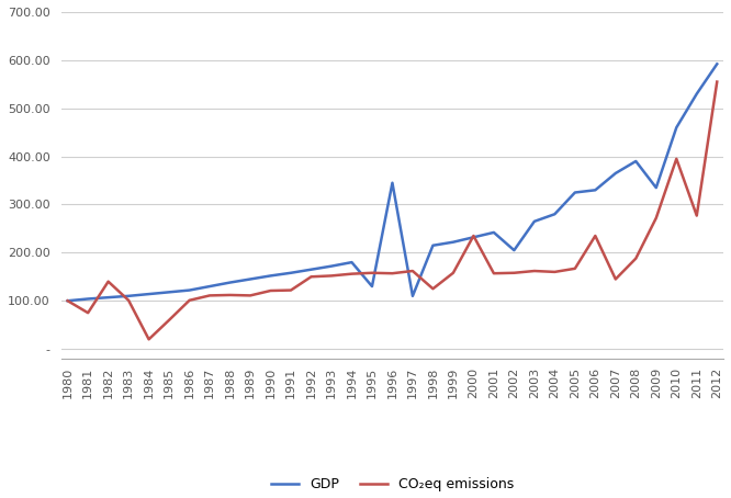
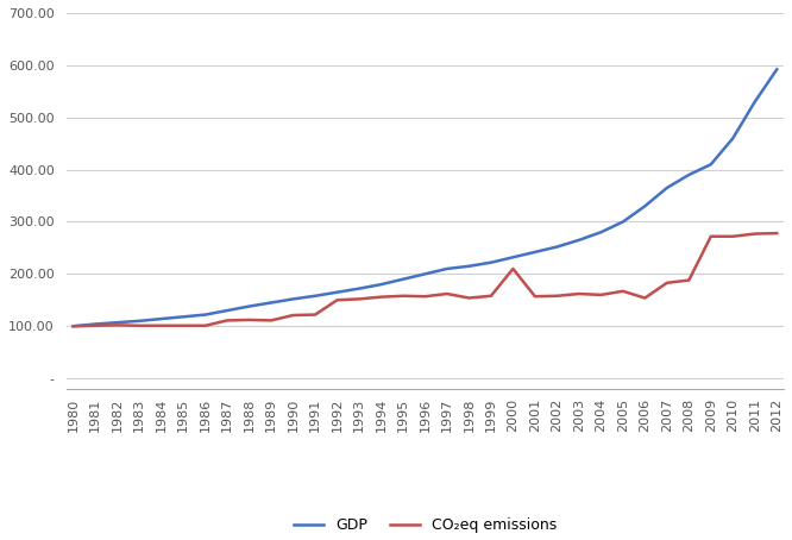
CO₂eq emissions/1981: 75 -> 101
CO₂eq emissions/1982: 140 -> 102
CO₂eq emissions/1984: 20 -> 101
CO₂eq emissions/1985: 60 -> 101
GDP/1995: 130 -> 190
GDP/1996: 345 -> 200
GDP/1997: 110 -> 210
CO₂eq emissions/1998: 125 -> 154
CO₂eq emissions/2000: 235 -> 210
GDP/2002: 205 -> 252
GDP/2005: 325 -> 300
CO₂eq emissions/2006: 235 -> 154
CO₂eq emissions/2007: 145 -> 183
GDP/2009: 335 -> 410
CO₂eq emissions/2010: 395 -> 272
CO₂eq emissions/2012: 555 -> 278
